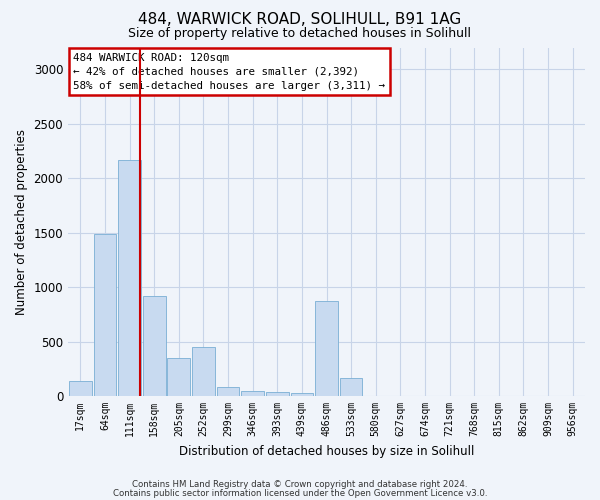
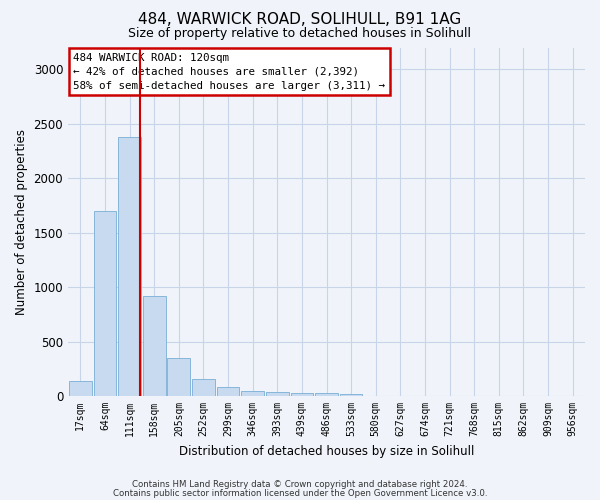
64sqm: 1490 -> 1700
111sqm: 2170 -> 2380
252sqm: 450 -> 160
486sqm: 870 -> 20
533sqm: 170 -> 20
